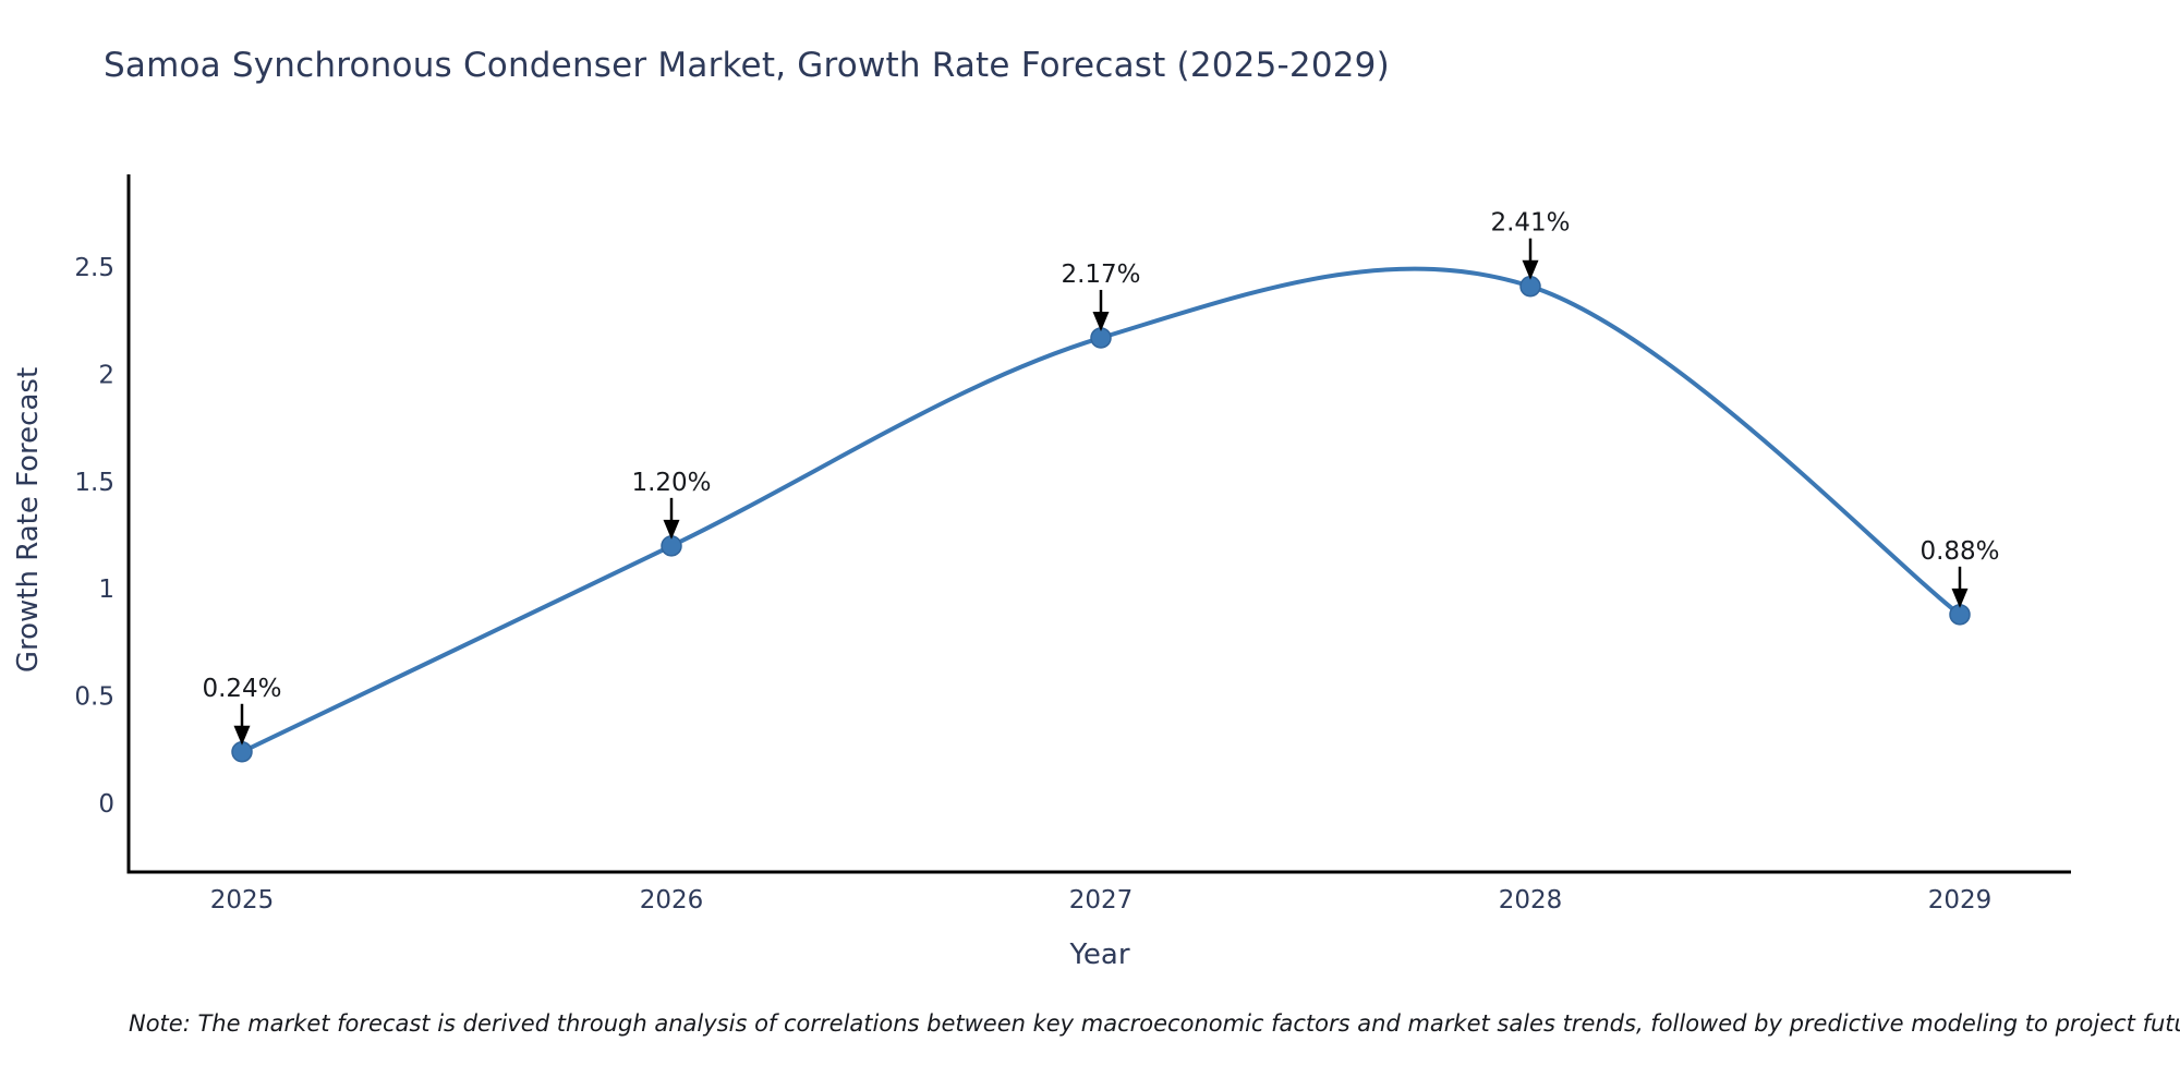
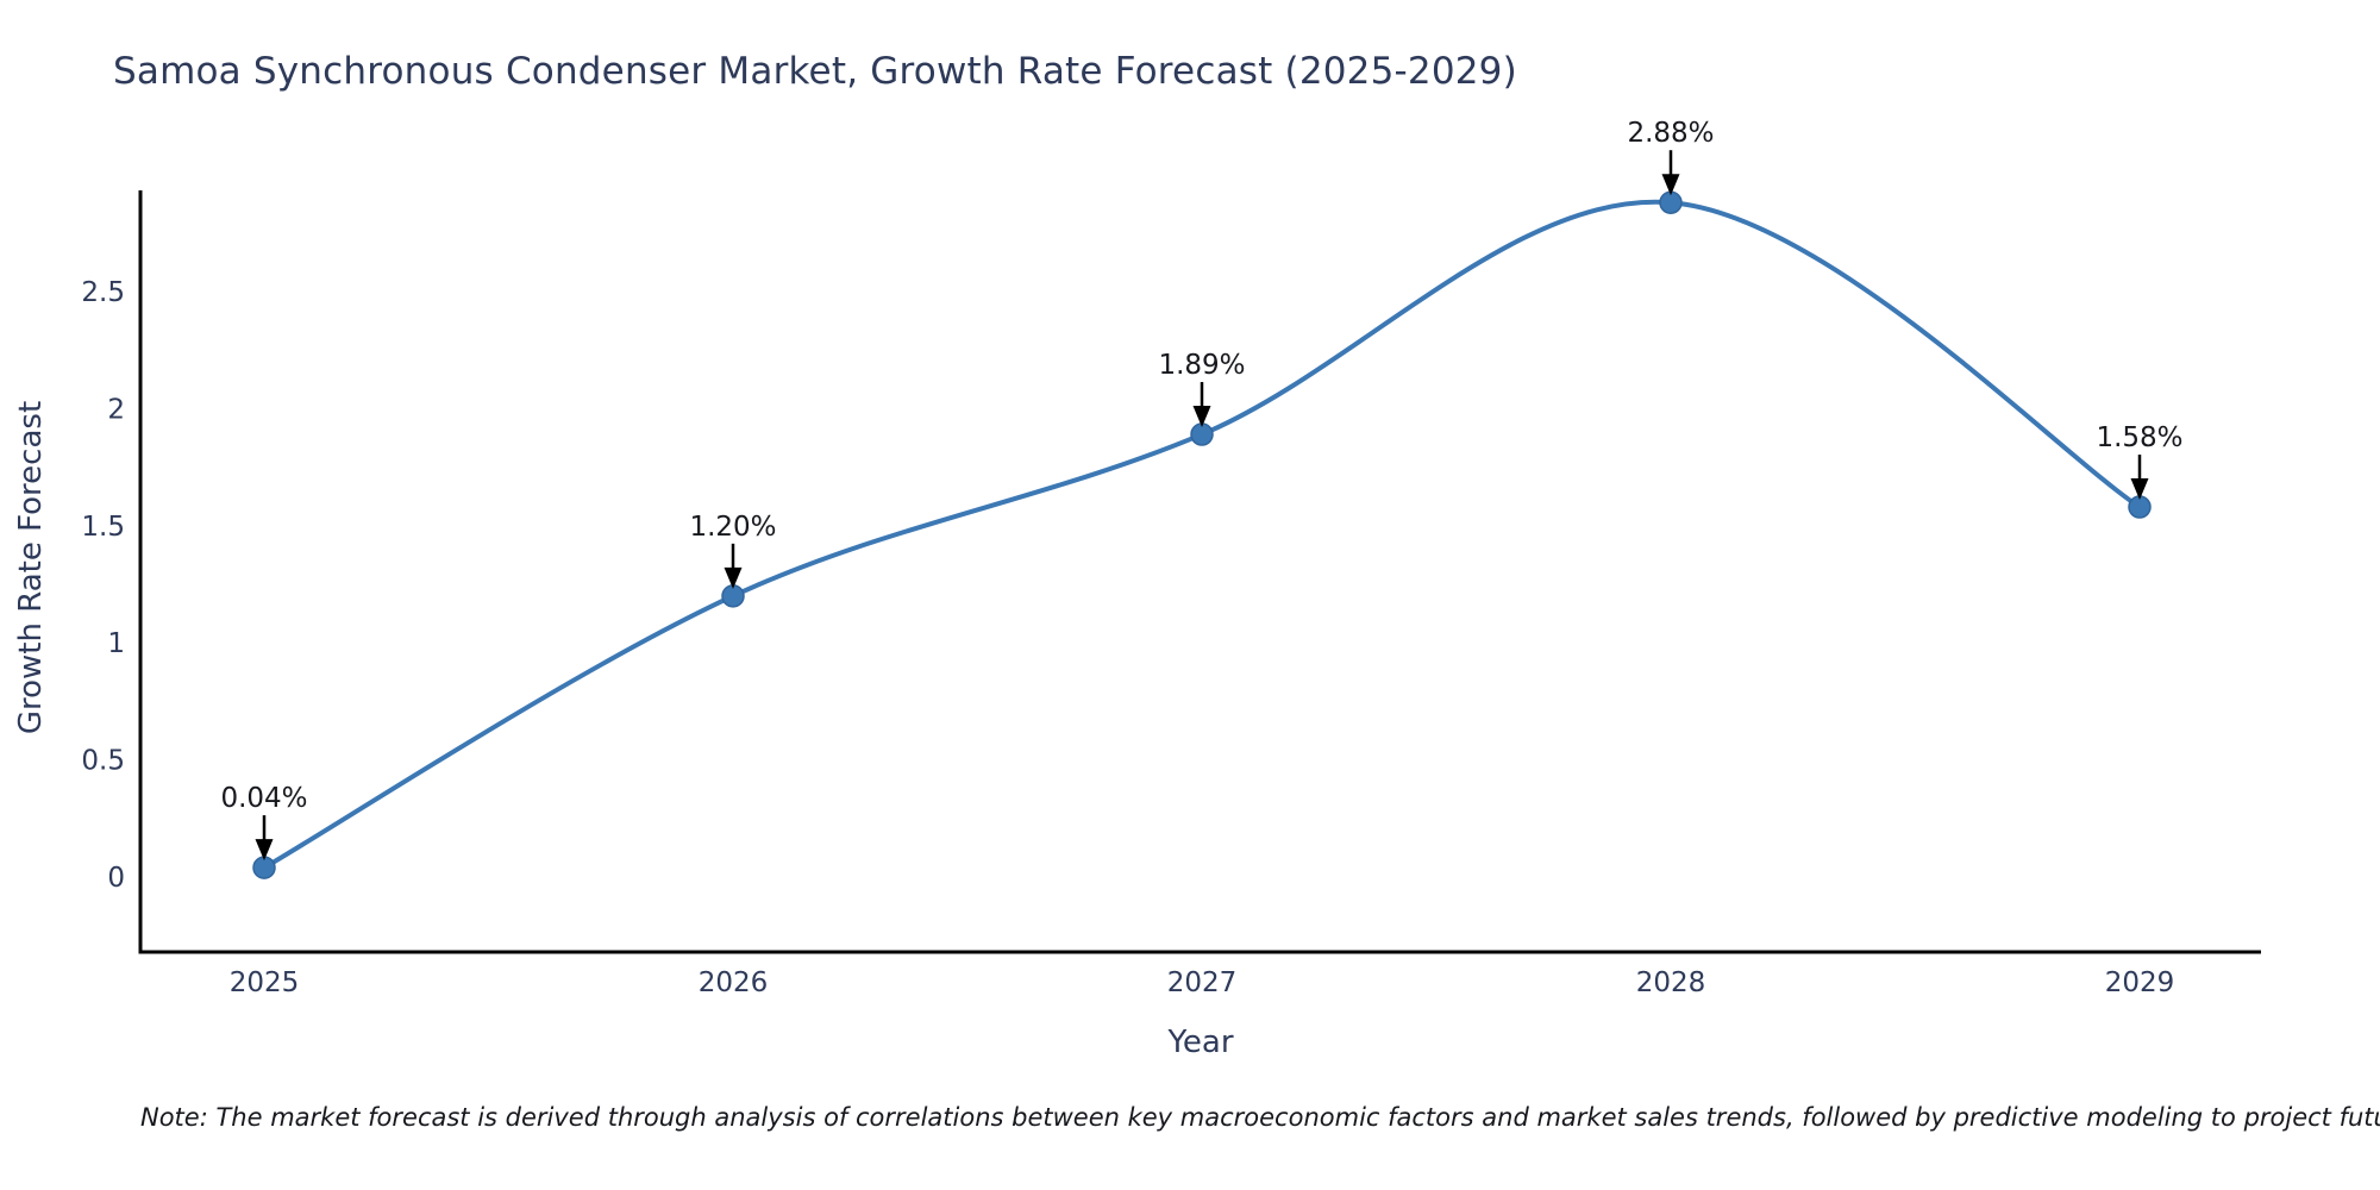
2025: 0.24% -> 0.04%
2027: 2.17% -> 1.89%
2028: 2.41% -> 2.88%
2029: 0.88% -> 1.58%
